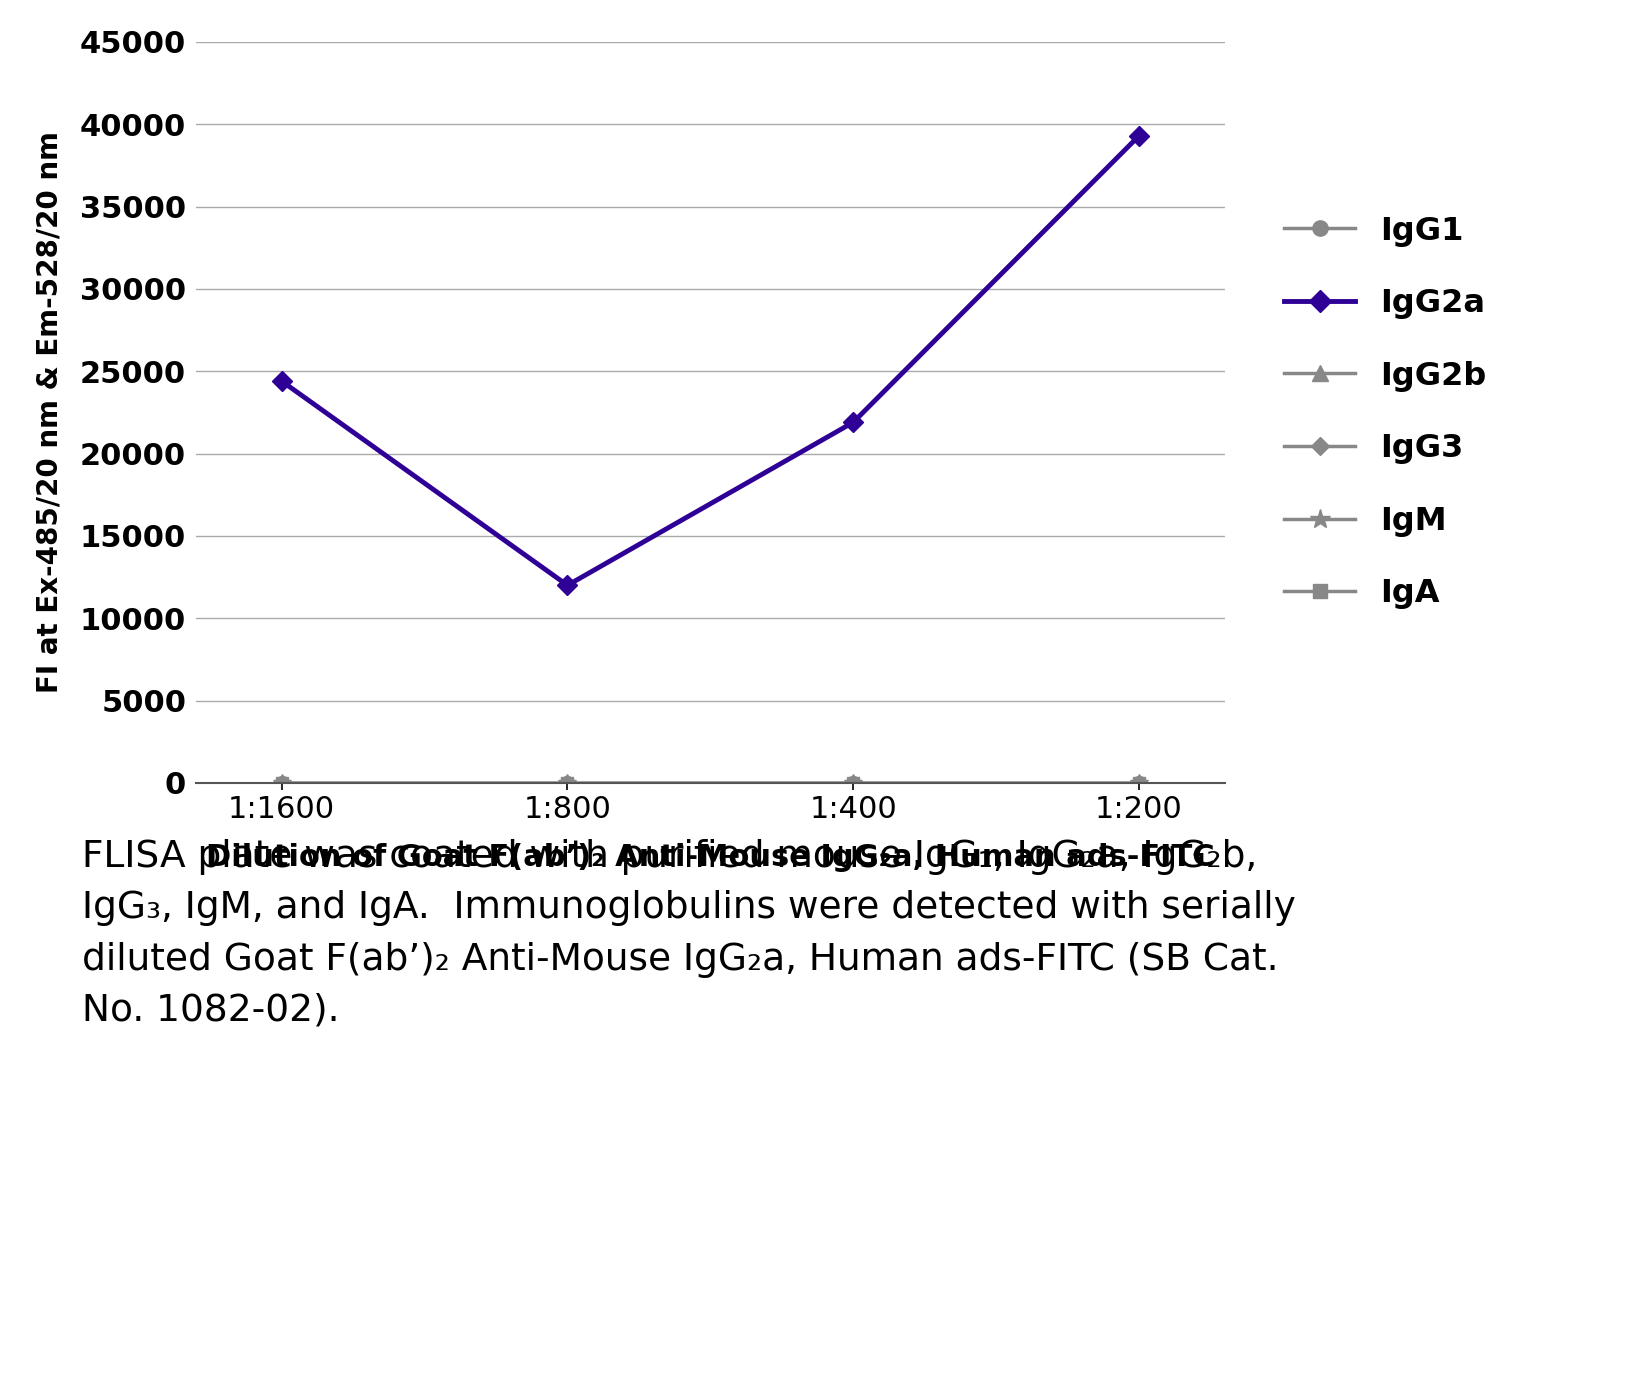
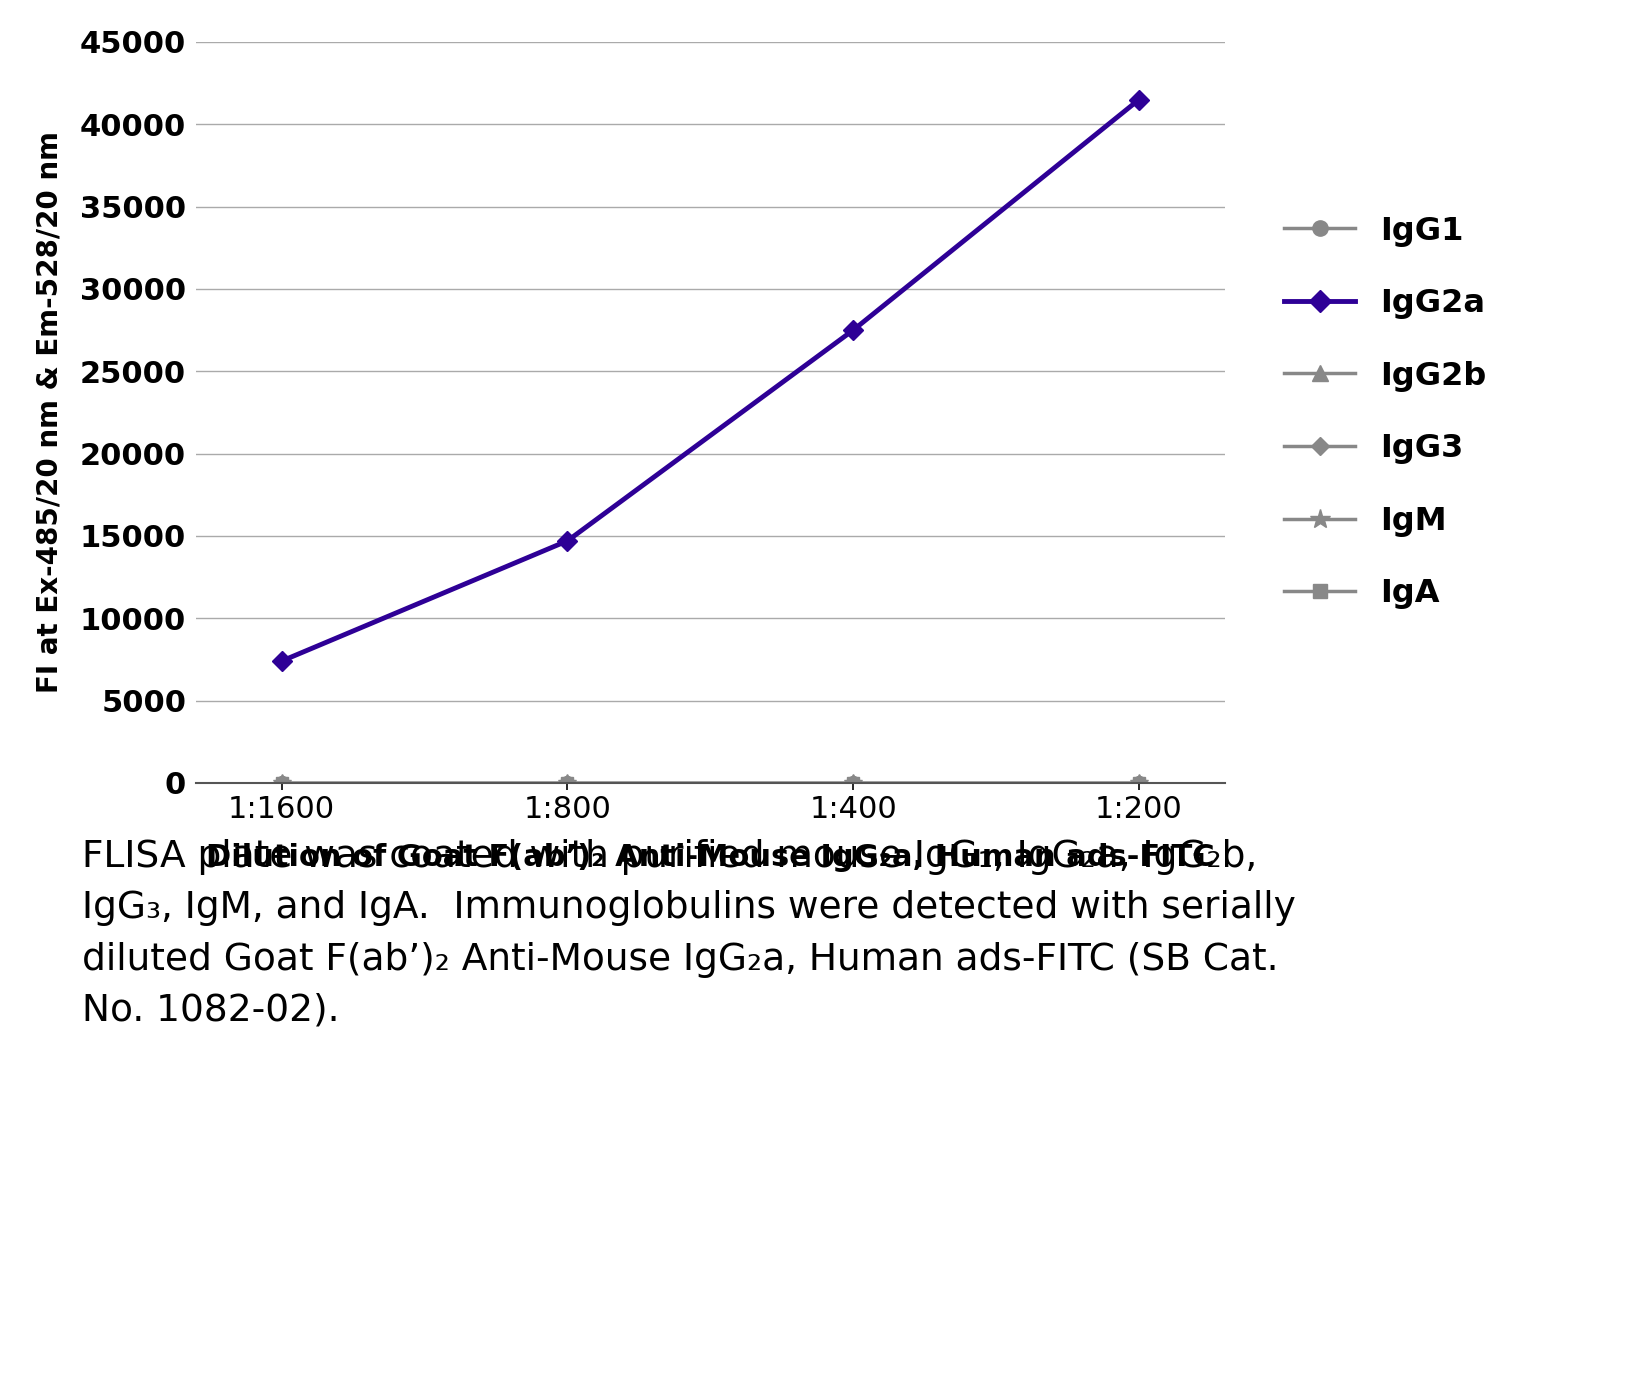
IgG2a/1:1600: 24400 -> 7400
IgG2a/1:800: 12000 -> 14700
IgG2a/1:400: 21900 -> 27500
IgG2a/1:200: 39300 -> 41500
